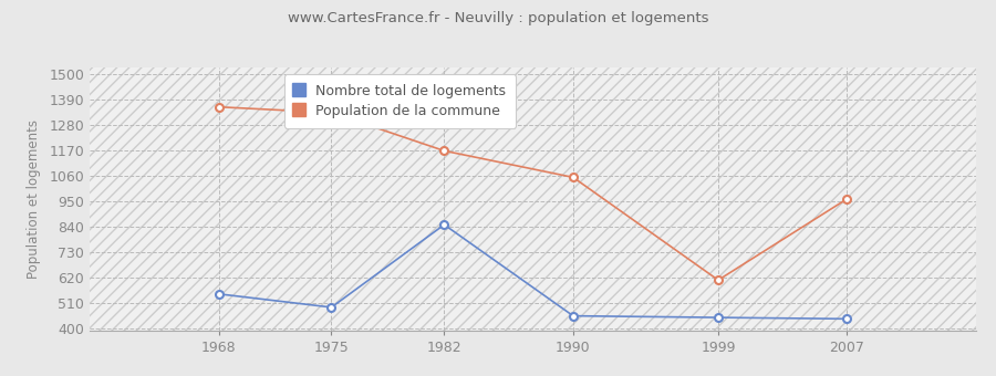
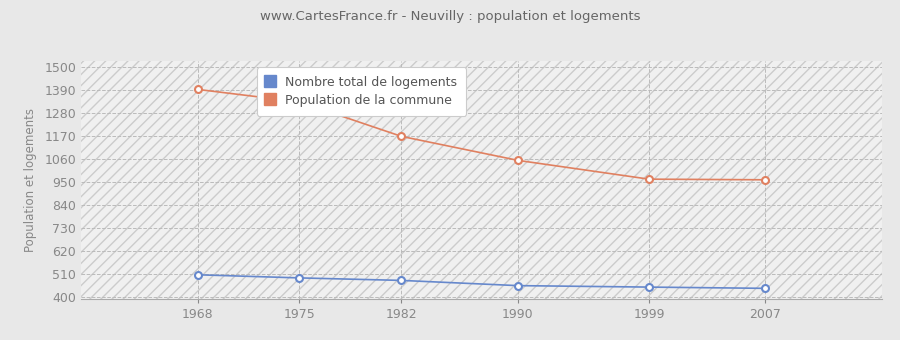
Nombre total de logements/1968: 550 -> 507
Population de la commune/1968: 1360 -> 1395
Nombre total de logements/1982: 850 -> 480
Population de la commune/1999: 610 -> 965
